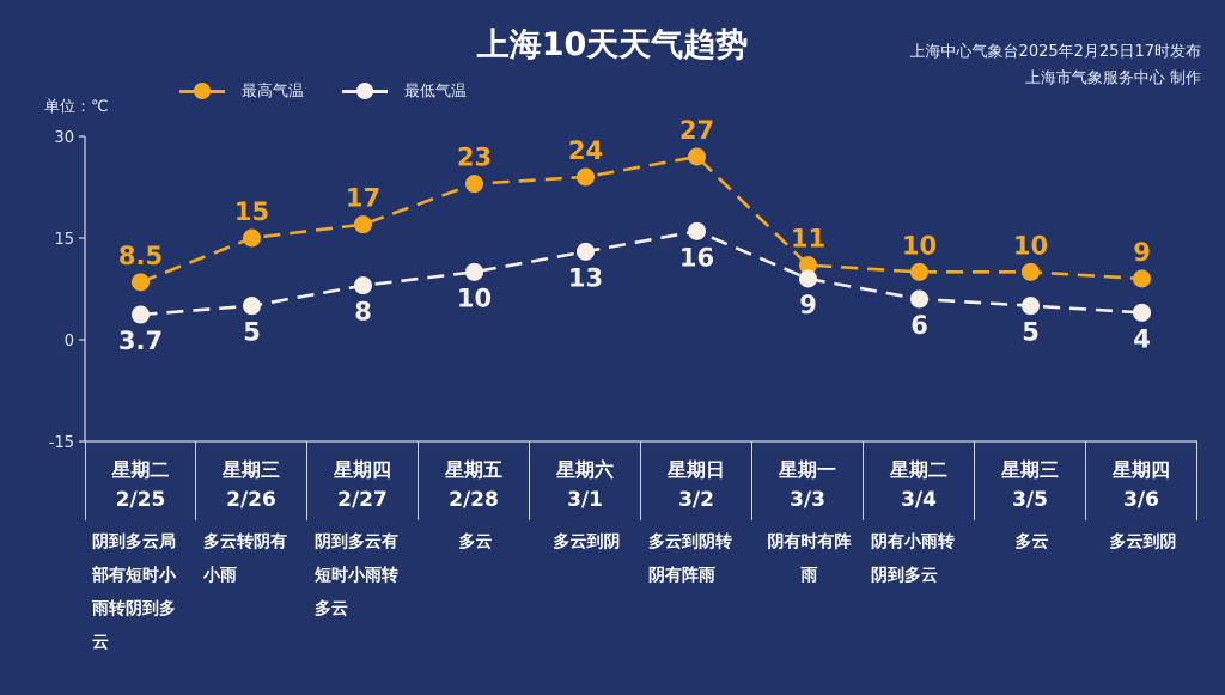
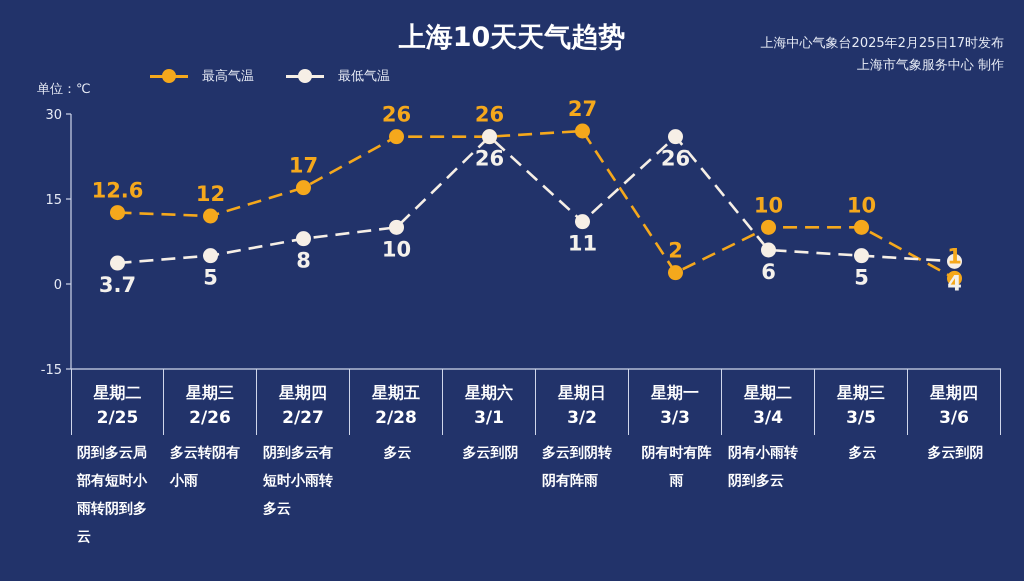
最高气温/星期二 2/25: 8.5 -> 12.6
最高气温/星期三 2/26: 15 -> 12
最高气温/星期五 2/28: 23 -> 26
最高气温/星期六 3/1: 24 -> 26
最低气温/星期六 3/1: 13 -> 26
最低气温/星期日 3/2: 16 -> 11
最高气温/星期一 3/3: 11 -> 2
最低气温/星期一 3/3: 9 -> 26
最高气温/星期四 3/6: 9 -> 1
